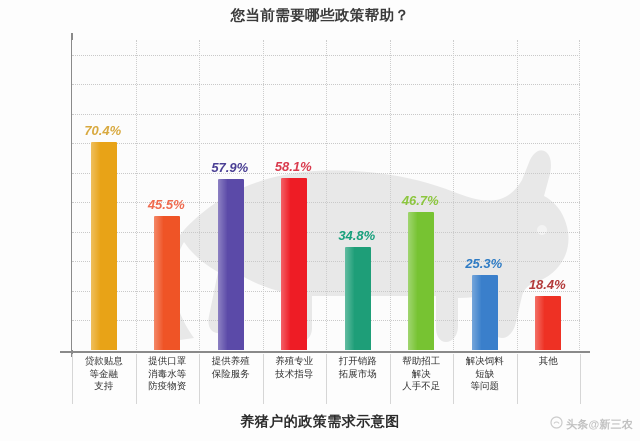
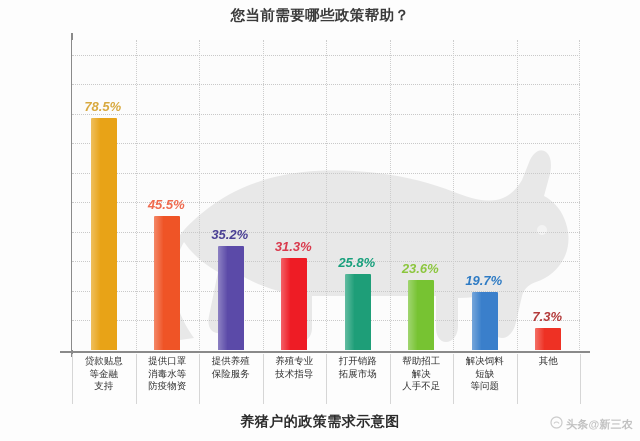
贷款贴息 等金融 支持: 70.4% -> 78.5%
提供养殖 保险服务: 57.9% -> 35.2%
养殖专业 技术指导: 58.1% -> 31.3%
打开销路 拓展市场: 34.8% -> 25.8%
帮助招工 解决 人手不足: 46.7% -> 23.6%
解决饲料 短缺 等问题: 25.3% -> 19.7%
其他: 18.4% -> 7.3%
